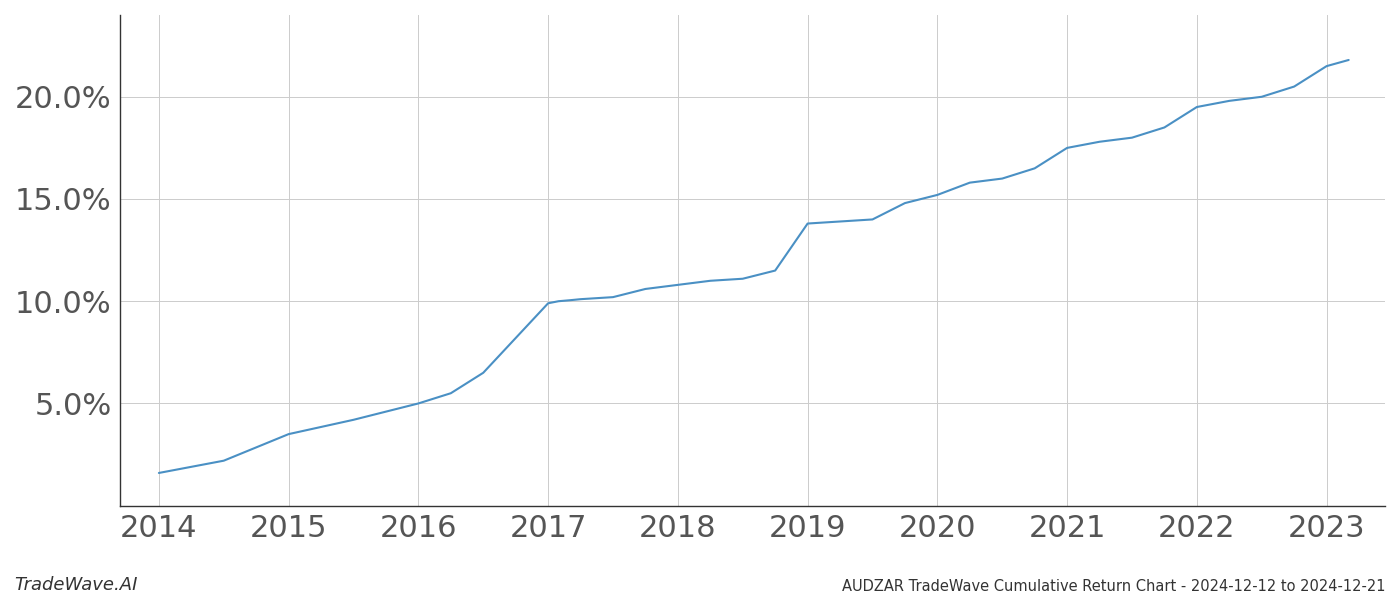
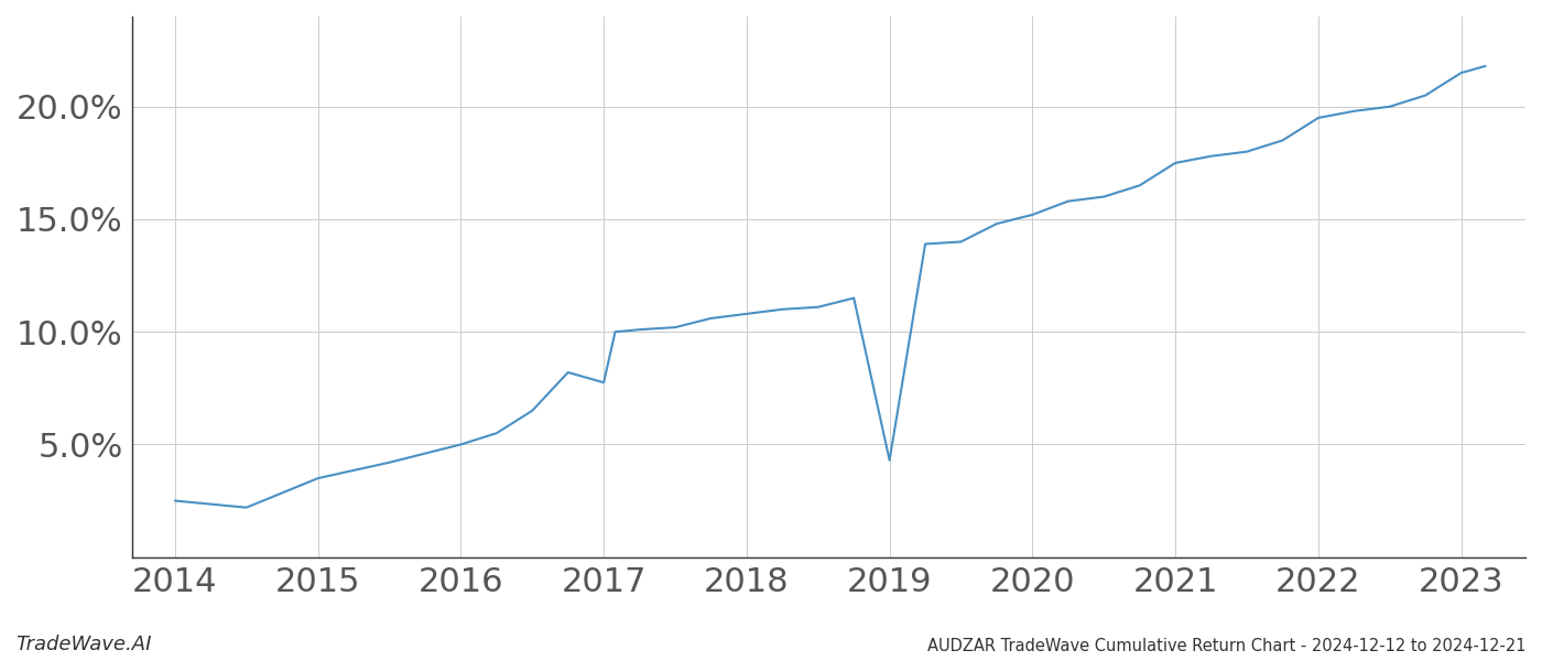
2014: 1.60% -> 2.50%
2017: 9.90% -> 7.75%
2019: 13.80% -> 4.30%
